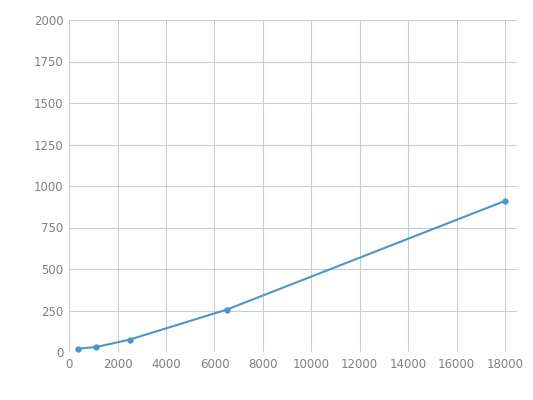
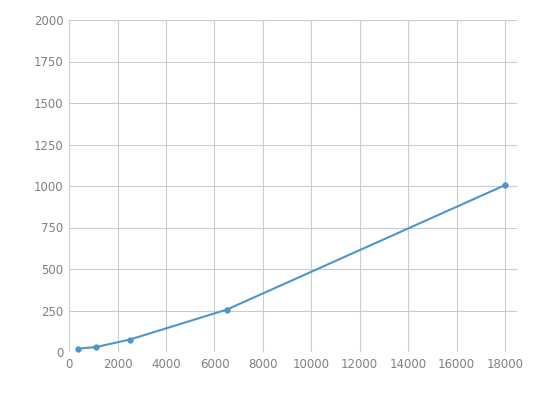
18000: 910 -> 1000
